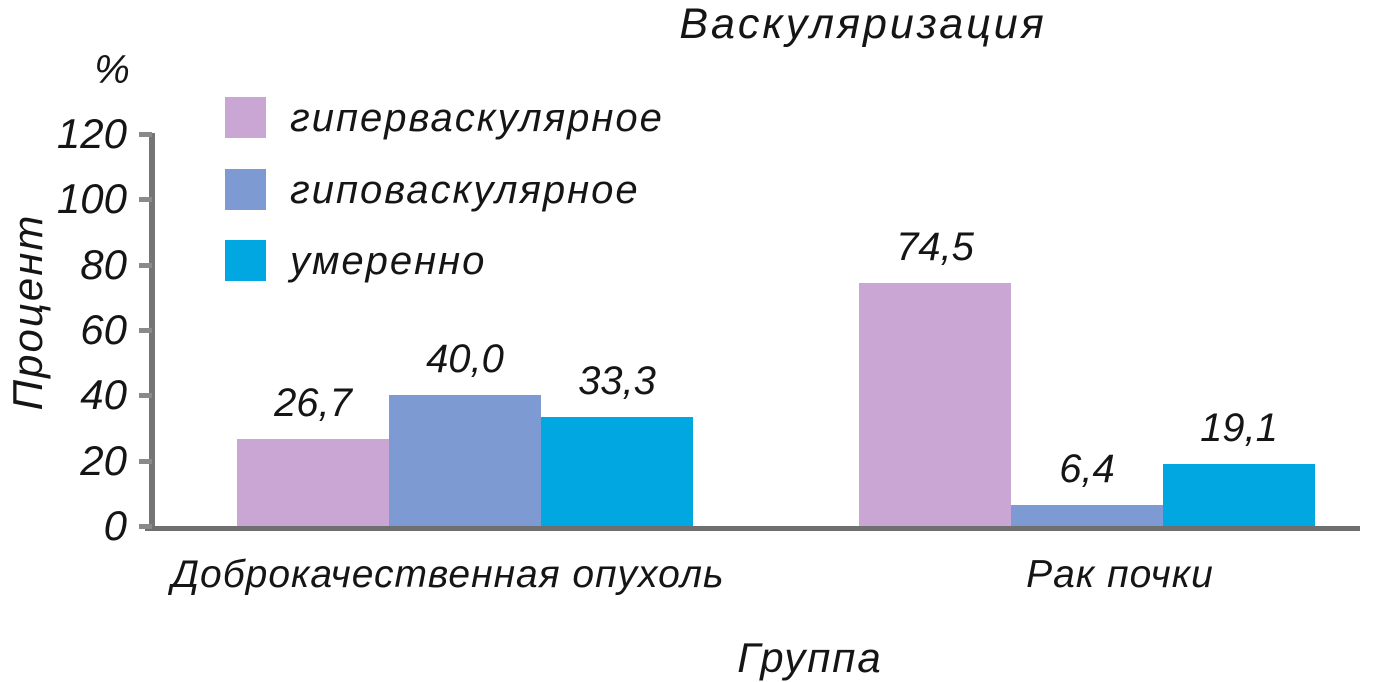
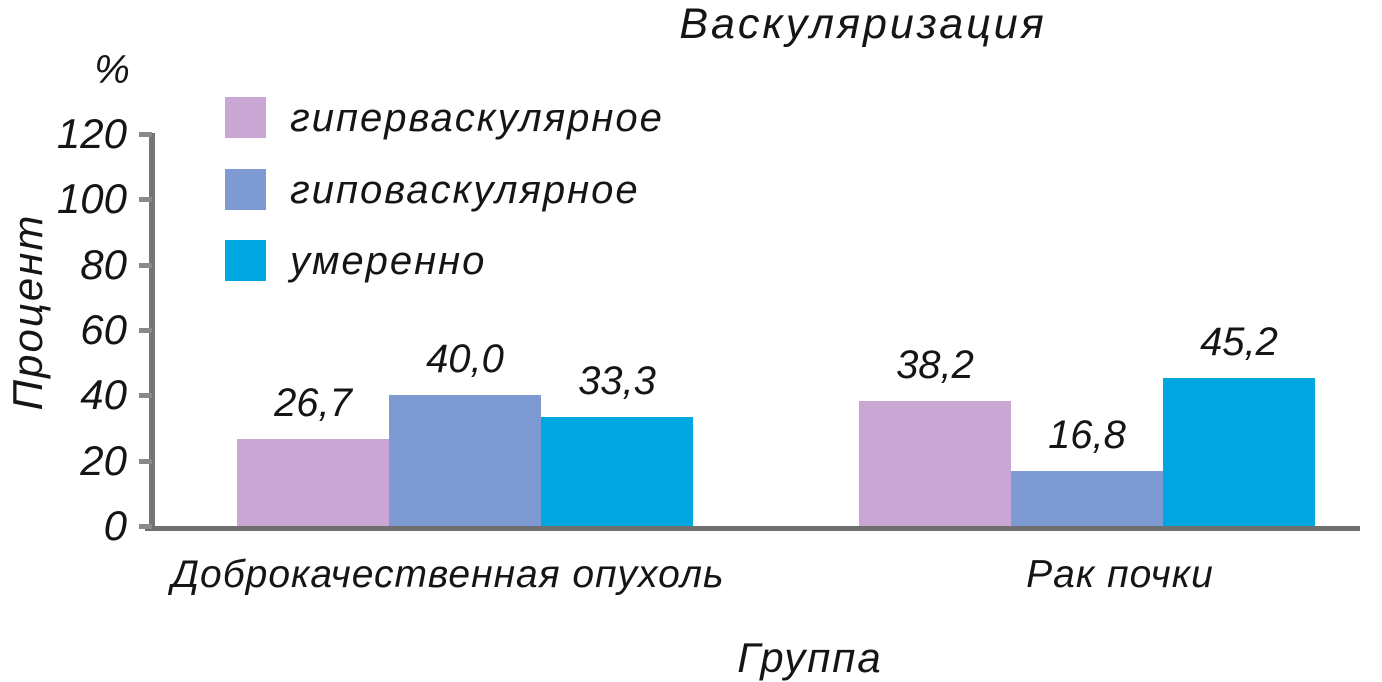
гиперваскулярное/Рак почки: 74,5 -> 38,2
гиповаскулярное/Рак почки: 6,4 -> 16,8
умеренно/Рак почки: 19,1 -> 45,2
